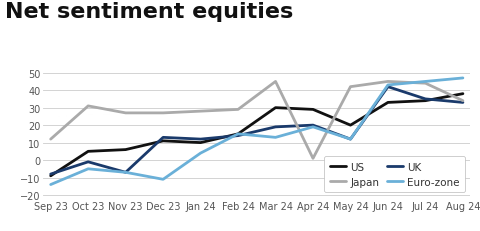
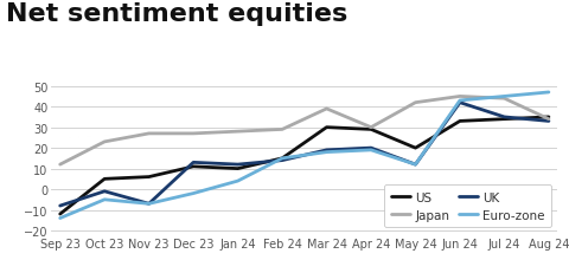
US/Sep 23: -9 -> -12
Japan/Oct 23: 31 -> 23
Euro-zone/Dec 23: -11 -> -2
Japan/Mar 24: 45 -> 39
Euro-zone/Mar 24: 13 -> 18
Japan/Apr 24: 1 -> 30
US/Aug 24: 38 -> 35
